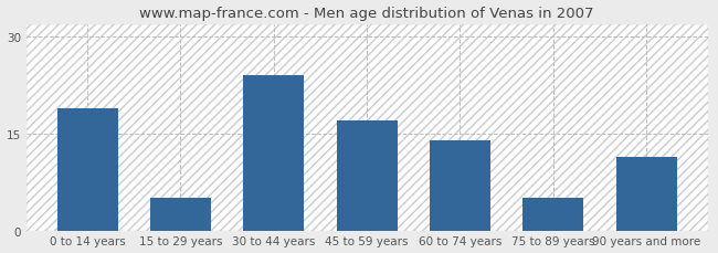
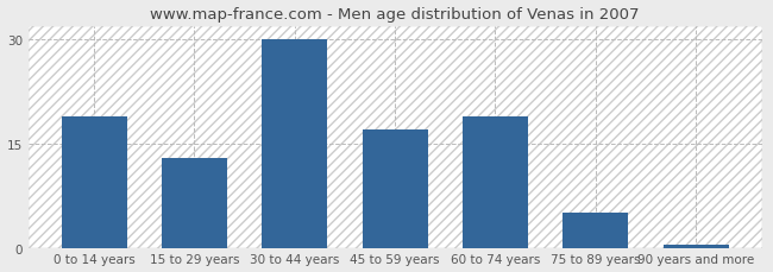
15 to 29 years: 5.0 -> 13.0
30 to 44 years: 24.0 -> 30.0
60 to 74 years: 14.0 -> 19.0
90 years and more: 11.4 -> 0.4
